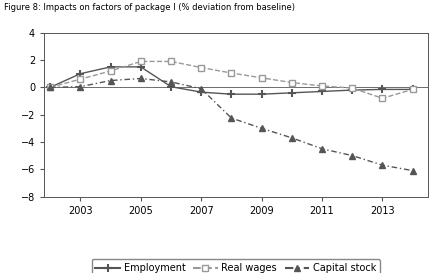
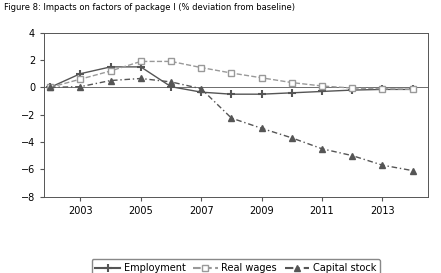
Real wages/2013: -0.8 -> -0.1
